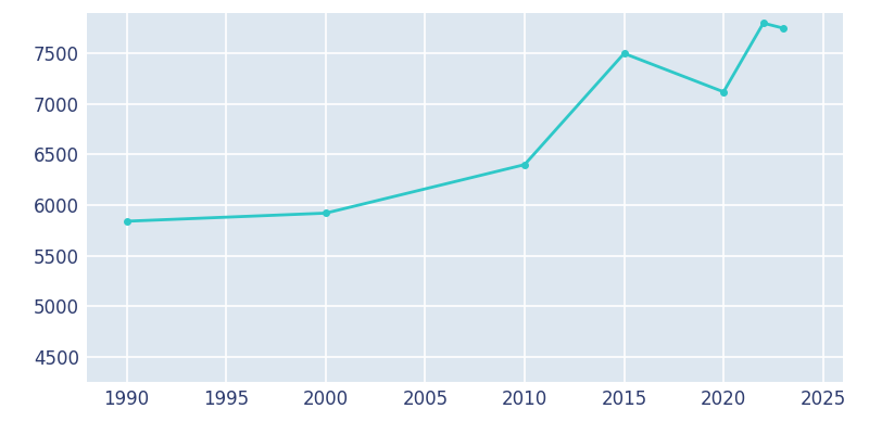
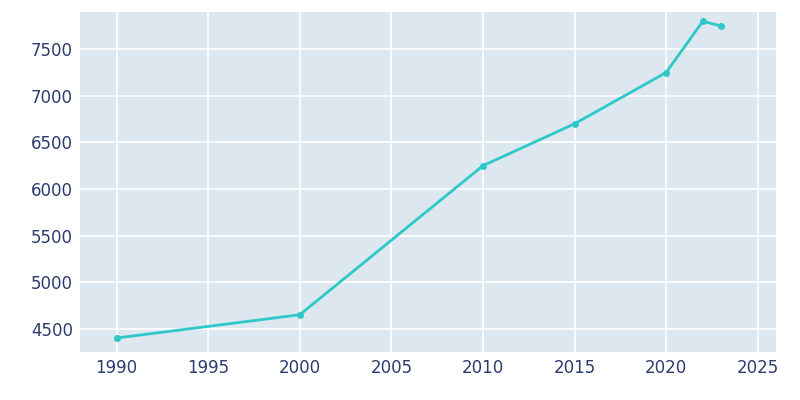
1990: 5840 -> 4400
2000: 5920 -> 4650
2010: 6400 -> 6250
2015: 7500 -> 6700
2020: 7120 -> 7250
